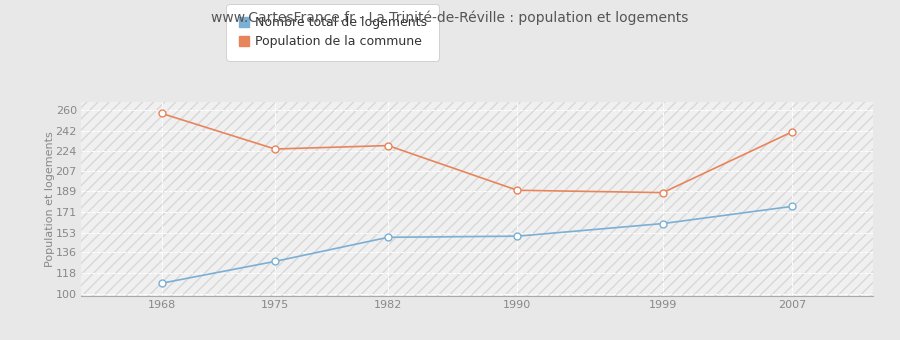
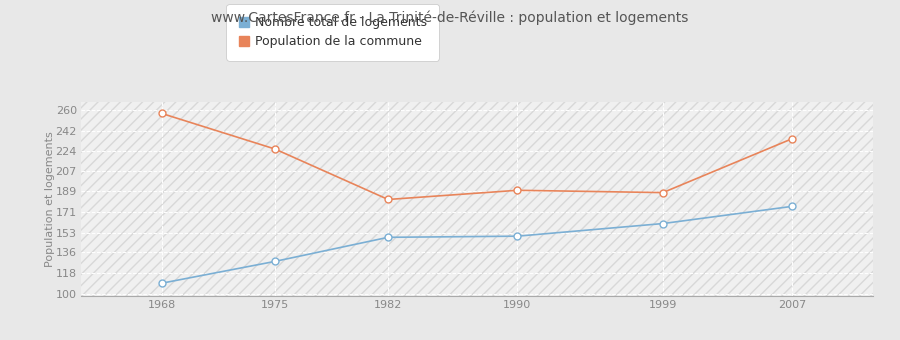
Population de la commune/1982: 229 -> 182
Population de la commune/2007: 241 -> 235
